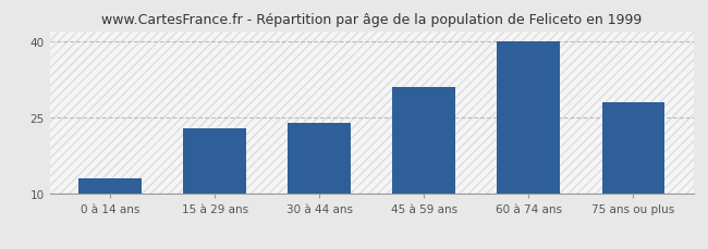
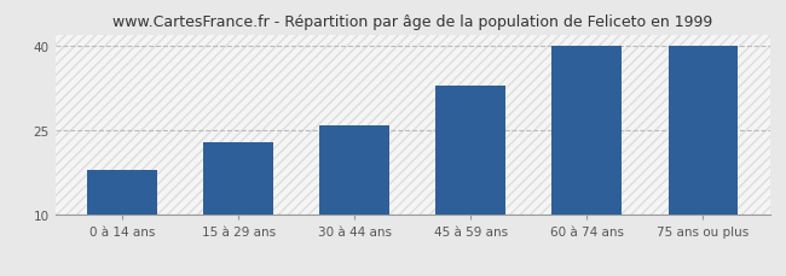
0 à 14 ans: 13 -> 18
30 à 44 ans: 24 -> 26
45 à 59 ans: 31 -> 33
75 ans ou plus: 28 -> 40
